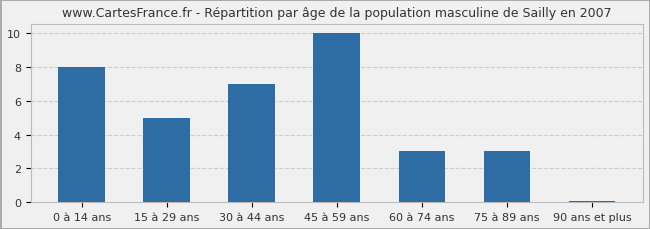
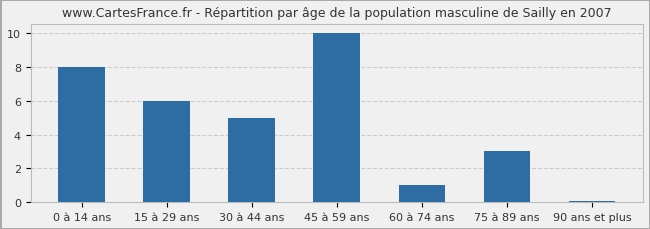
15 à 29 ans: 5.0 -> 6.0
30 à 44 ans: 7.0 -> 5.0
60 à 74 ans: 3.0 -> 1.0
